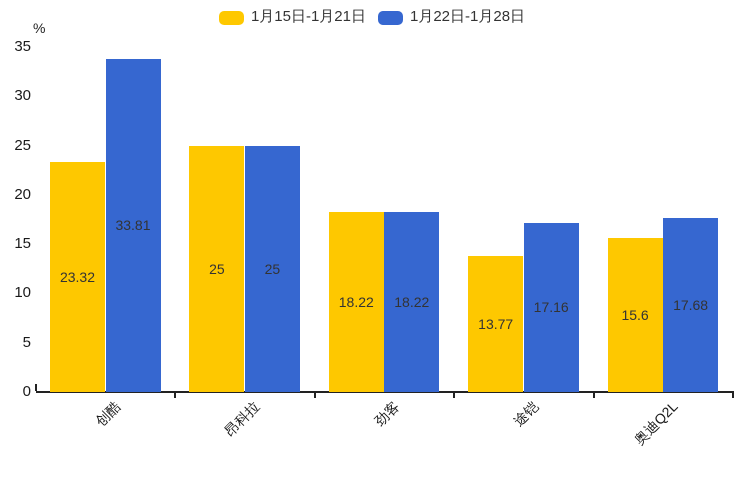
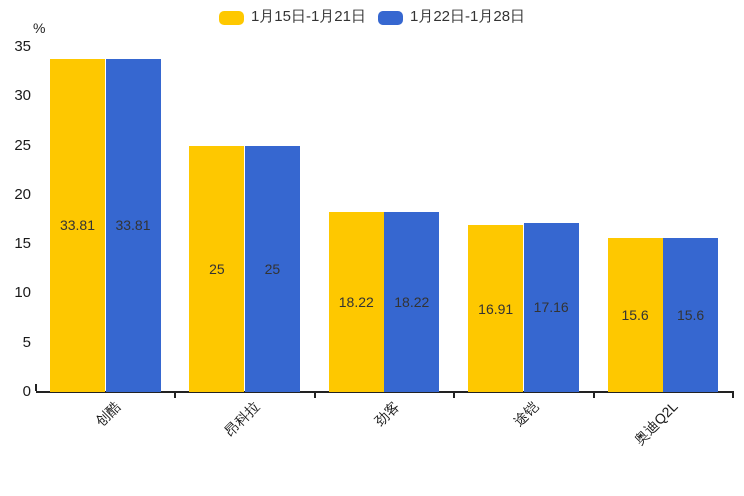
1月15日-1月21日/创酷: 23.32 -> 33.81
1月15日-1月21日/途铠: 13.77 -> 16.91
1月22日-1月28日/奥迪Q2L: 17.68 -> 15.6
